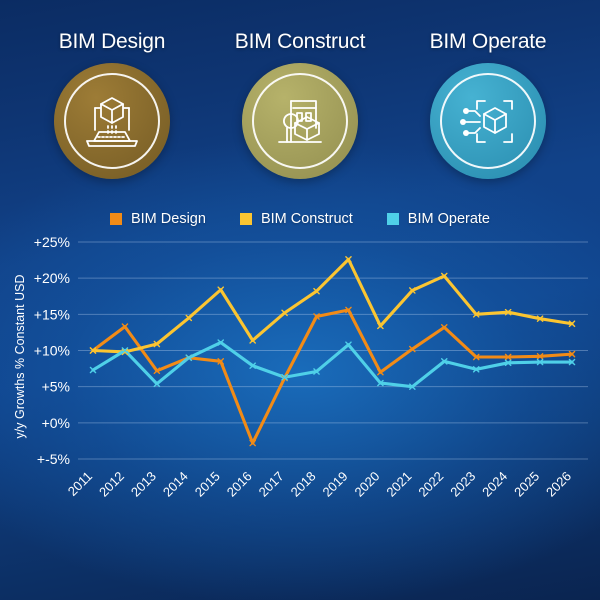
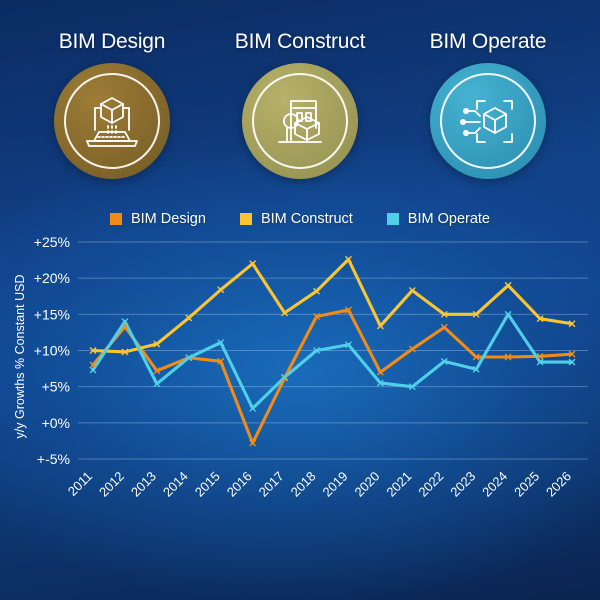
BIM Design/2011: 10% -> 8%
BIM Operate/2012: 10% -> 14%
BIM Construct/2016: 11% -> 22%
BIM Operate/2016: 8% -> 2%
BIM Operate/2018: 7% -> 10%
BIM Construct/2022: 20% -> 15%
BIM Construct/2024: 15% -> 19%
BIM Operate/2024: 8% -> 15%
